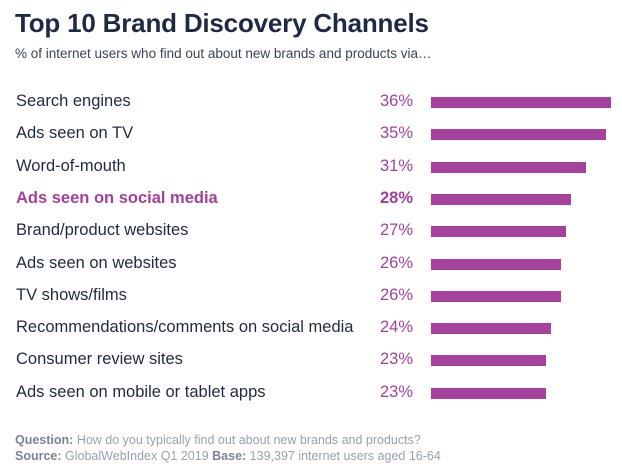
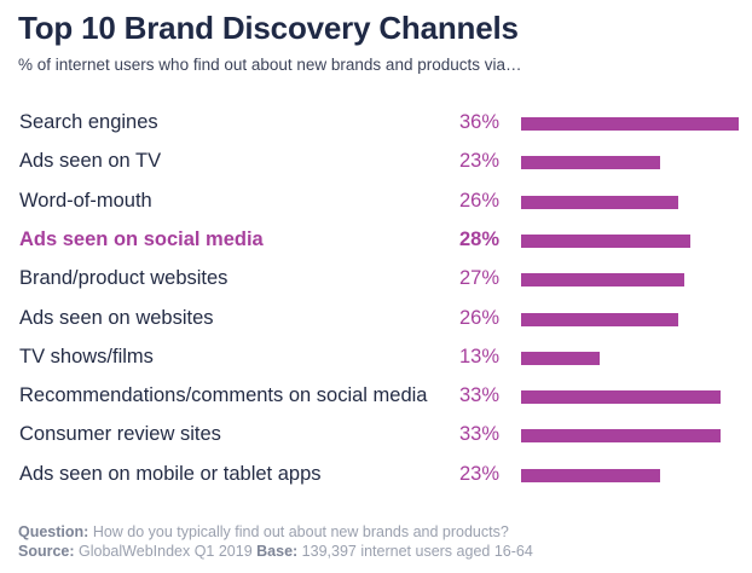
Ads seen on TV: 35% -> 23%
Word-of-mouth: 31% -> 26%
TV shows/films: 26% -> 13%
Recommendations/comments on social media: 24% -> 33%
Consumer review sites: 23% -> 33%
